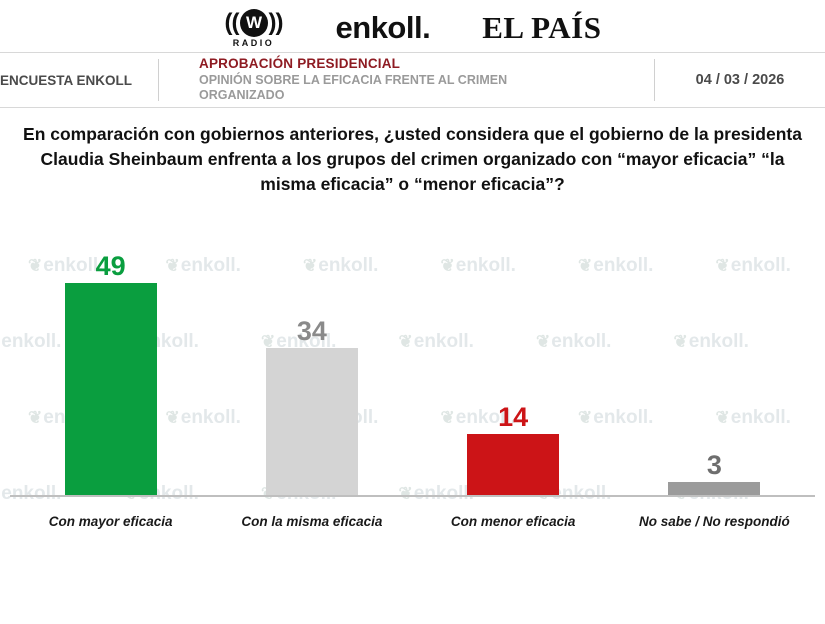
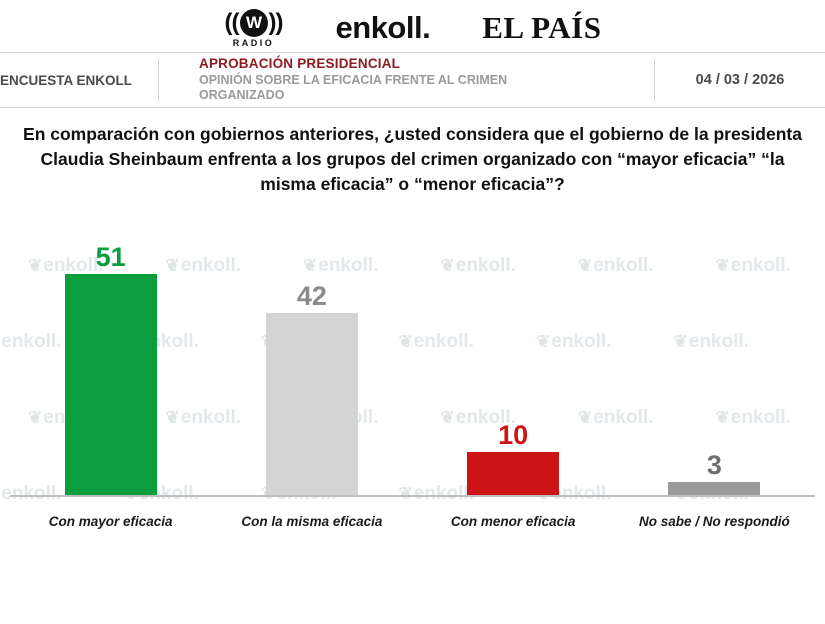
Con mayor eficacia: 49 -> 51
Con la misma eficacia: 34 -> 42
Con menor eficacia: 14 -> 10
